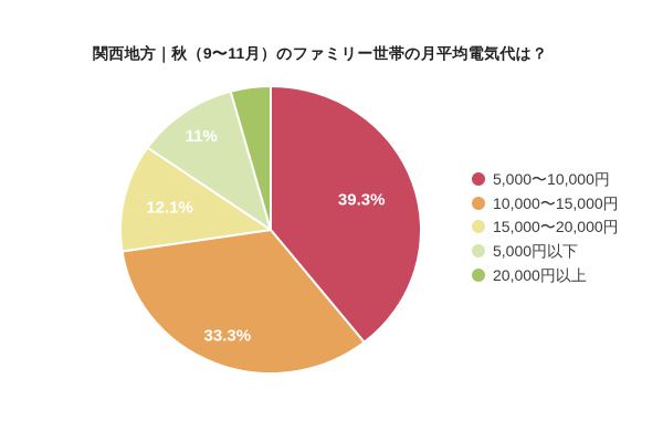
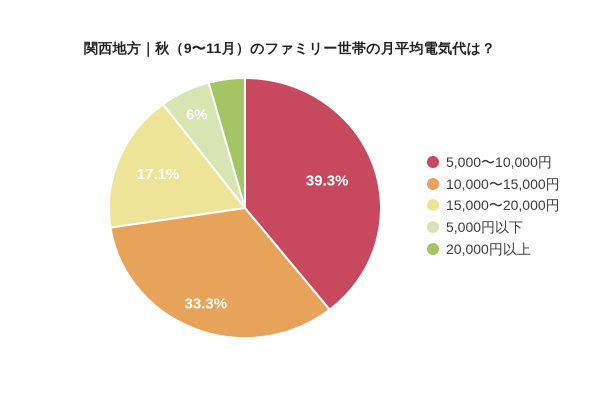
15,000〜20,000円: 12.1% -> 17.1%
5,000円以下: 11% -> 6%
